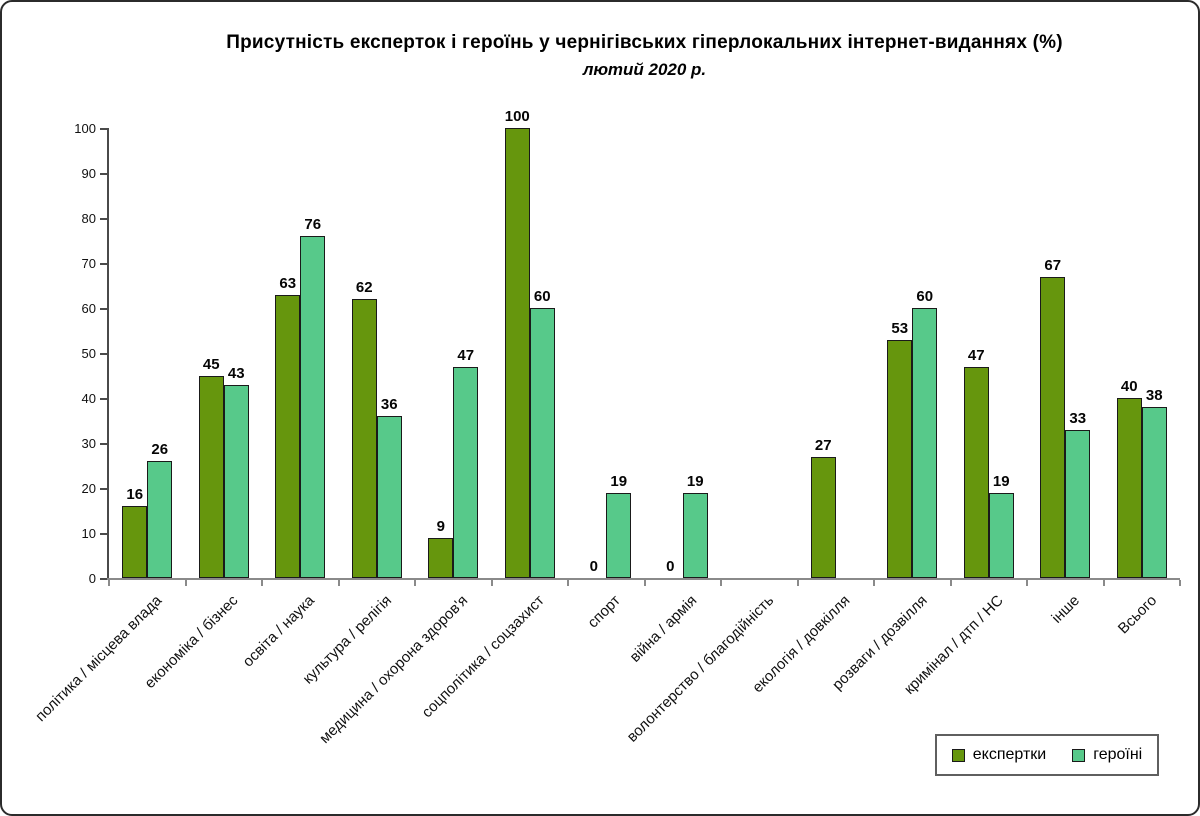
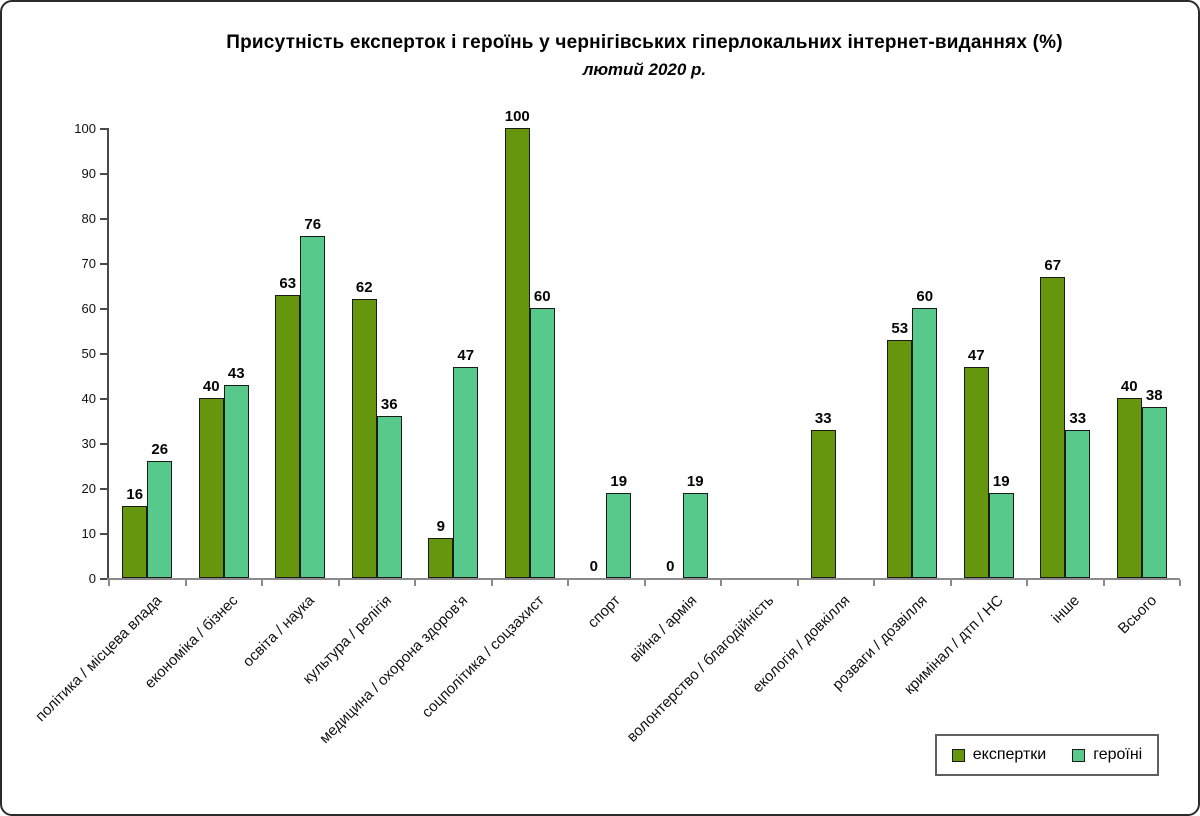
експертки/економіка / бізнес: 45 -> 40
експертки/екологія / довкілля: 27 -> 33
